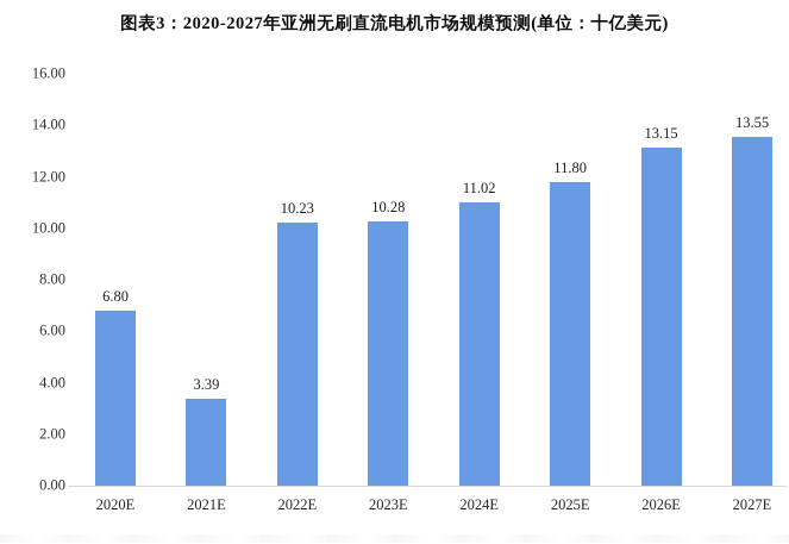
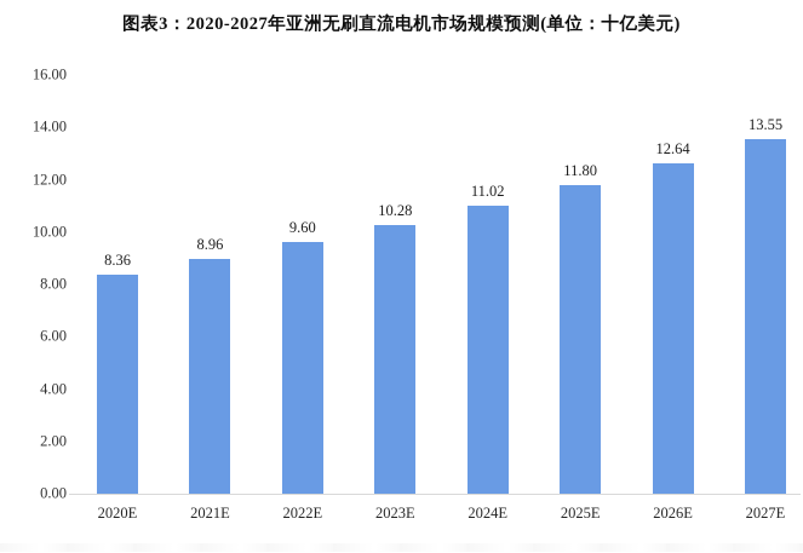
2020E: 6.80 -> 8.36
2021E: 3.39 -> 8.96
2022E: 10.23 -> 9.60
2026E: 13.15 -> 12.64
